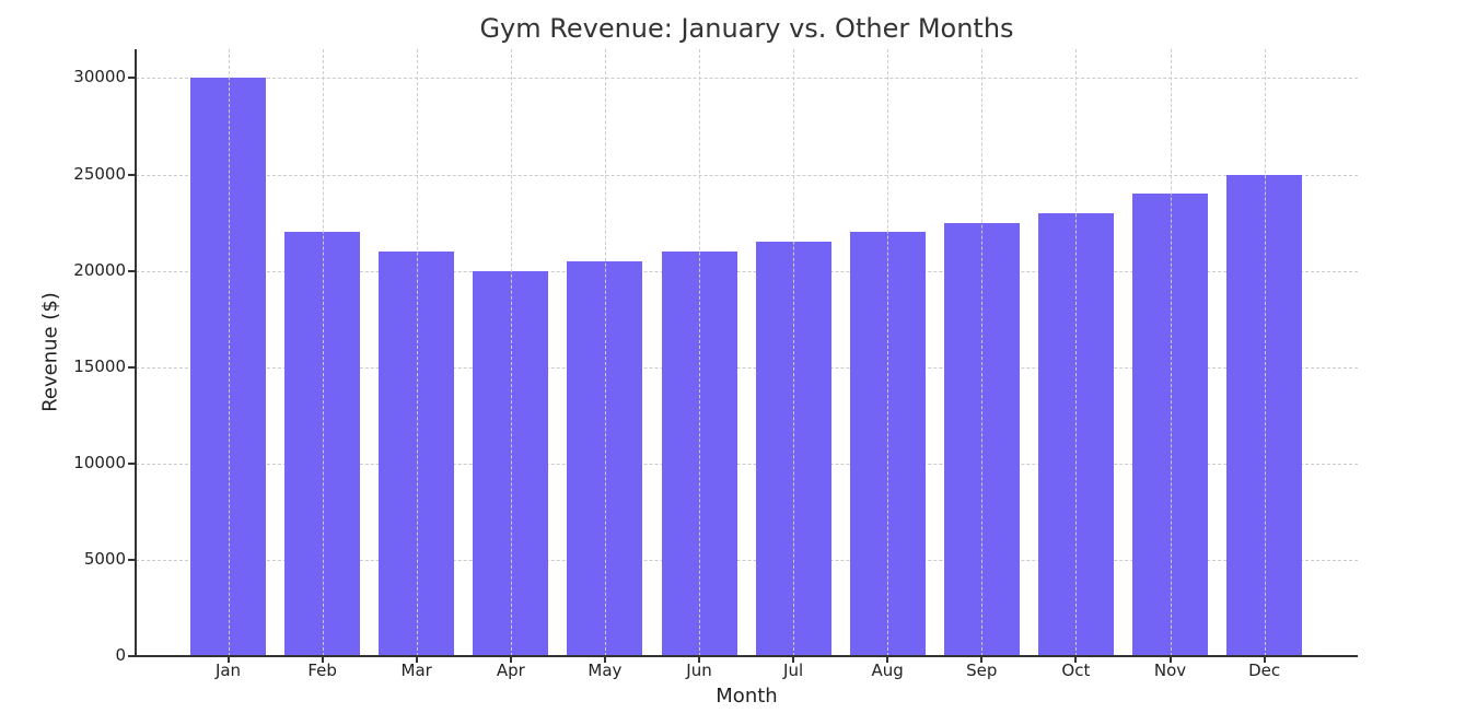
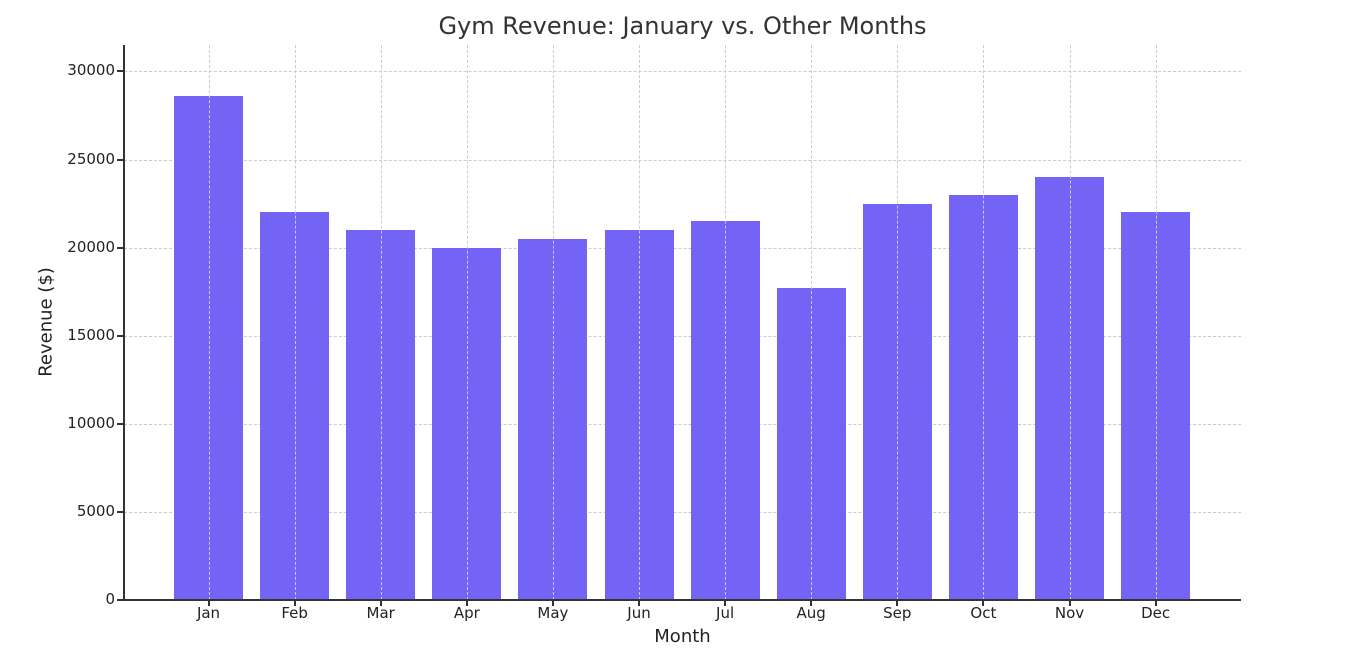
Jan: 30000 -> 28600
Aug: 22000 -> 17700
Dec: 25000 -> 22000
